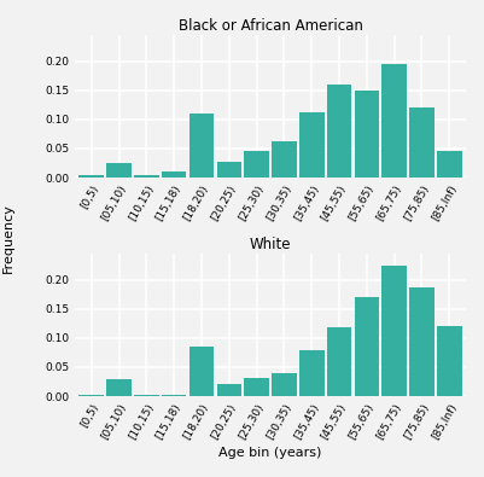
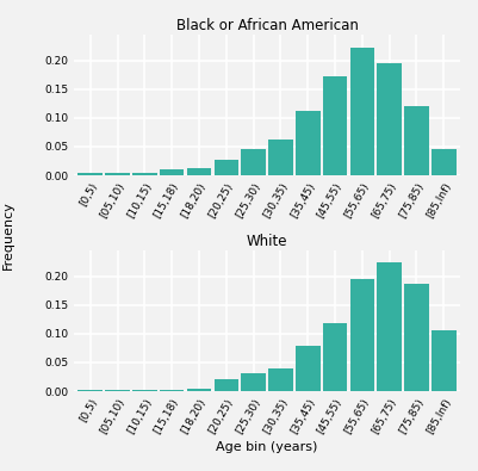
Black or African American/[05,10): 0.025 -> 0.005
Black or African American/[18,20): 0.110 -> 0.012
Black or African American/[45,55): 0.160 -> 0.172
Black or African American/[55,65): 0.150 -> 0.222
White/[05,10): 0.030 -> 0.003
White/[18,20): 0.085 -> 0.005
White/[55,65): 0.170 -> 0.195
White/[85,Inf): 0.120 -> 0.105
